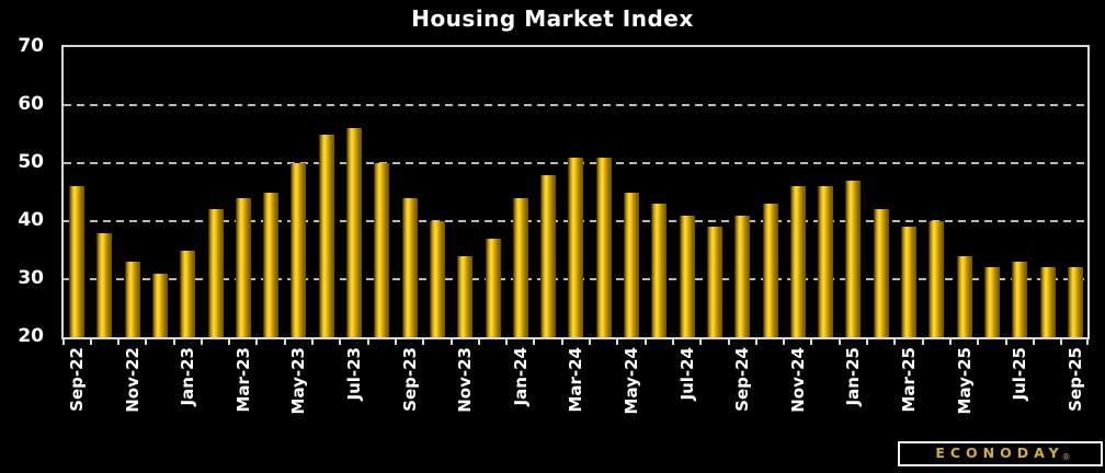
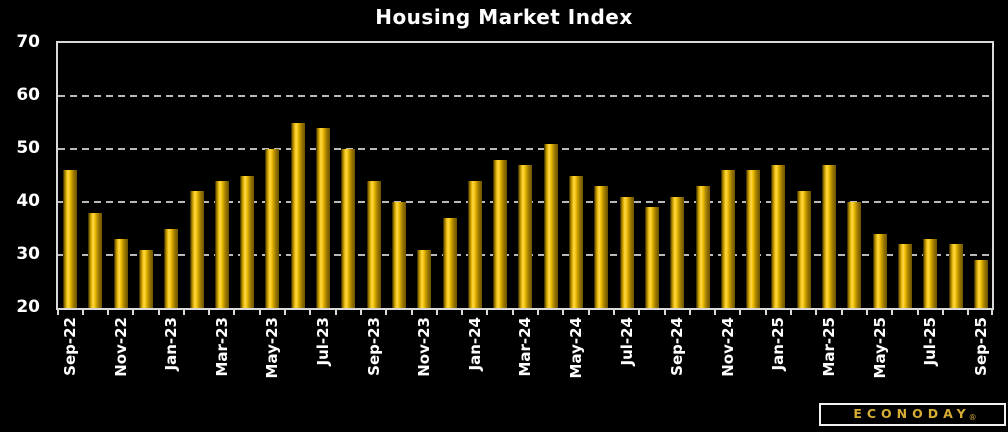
Jul-23: 56 -> 54
Nov-23: 34 -> 31
Mar-24: 51 -> 47
Mar-25: 39 -> 47
Sep-25: 32 -> 29
